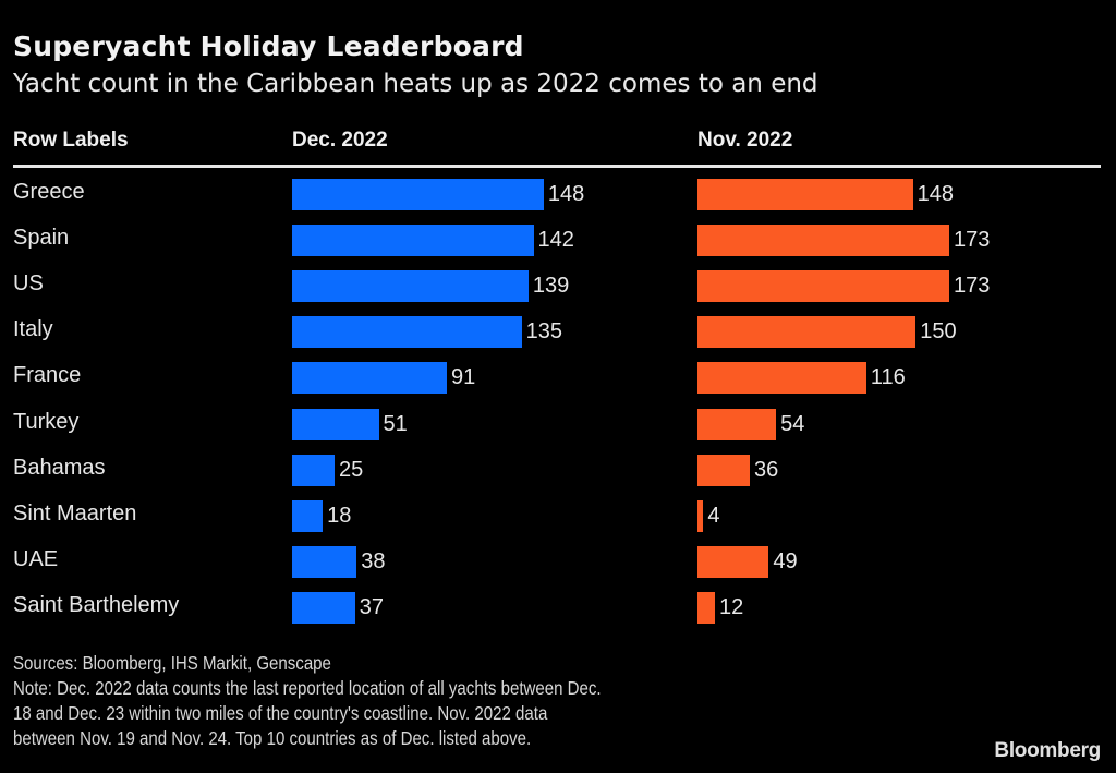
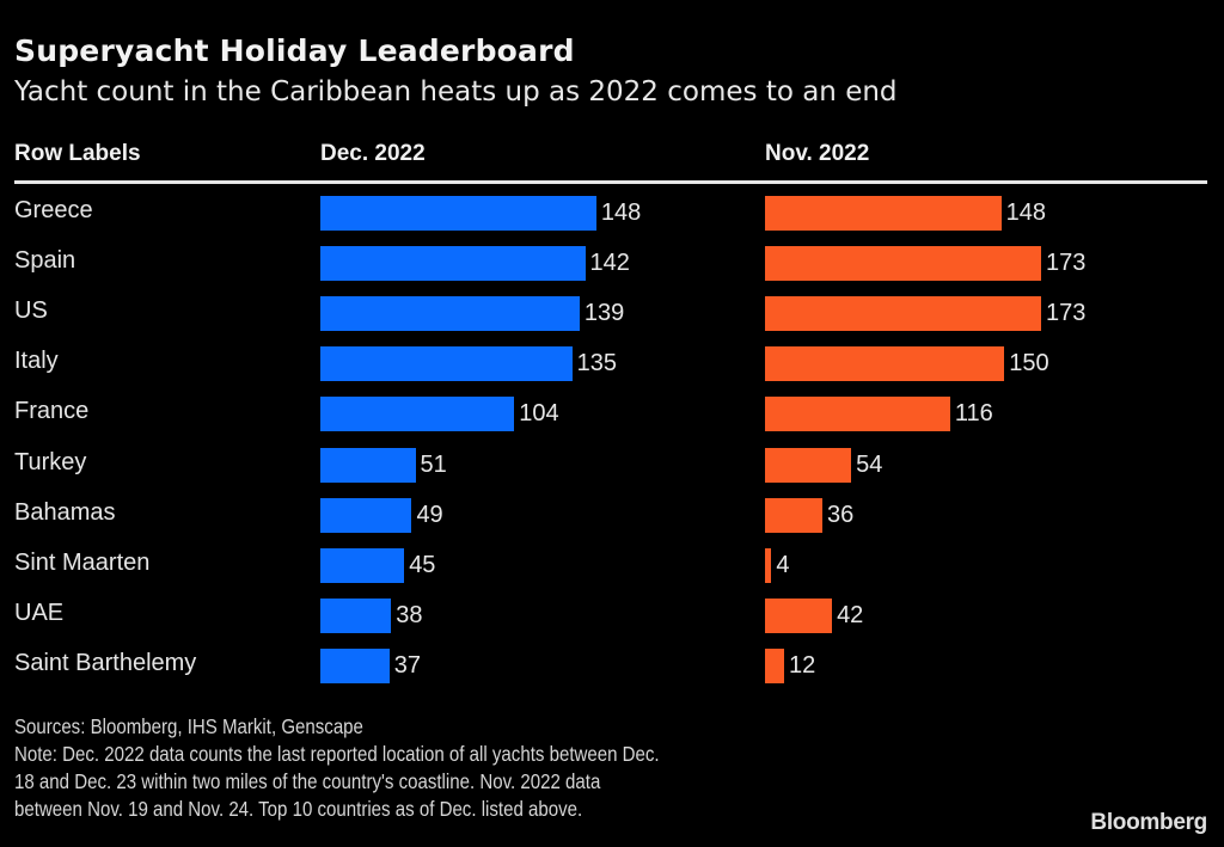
Dec. 2022/France: 91 -> 104
Dec. 2022/Bahamas: 25 -> 49
Dec. 2022/Sint Maarten: 18 -> 45
Nov. 2022/UAE: 49 -> 42
